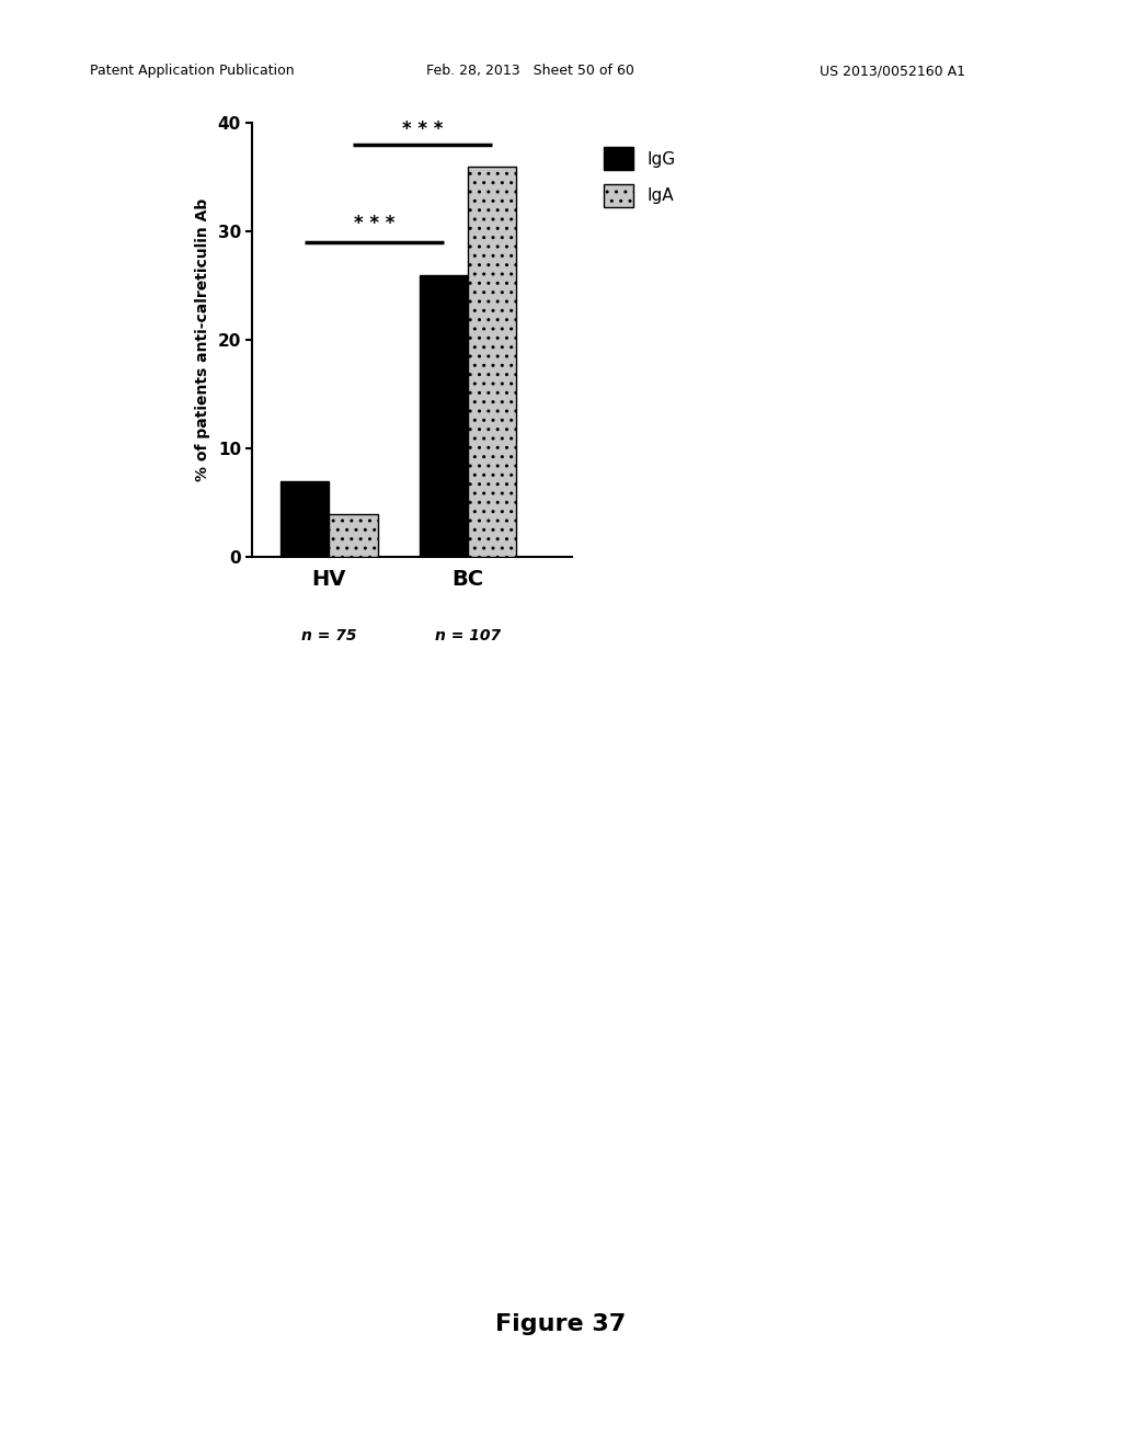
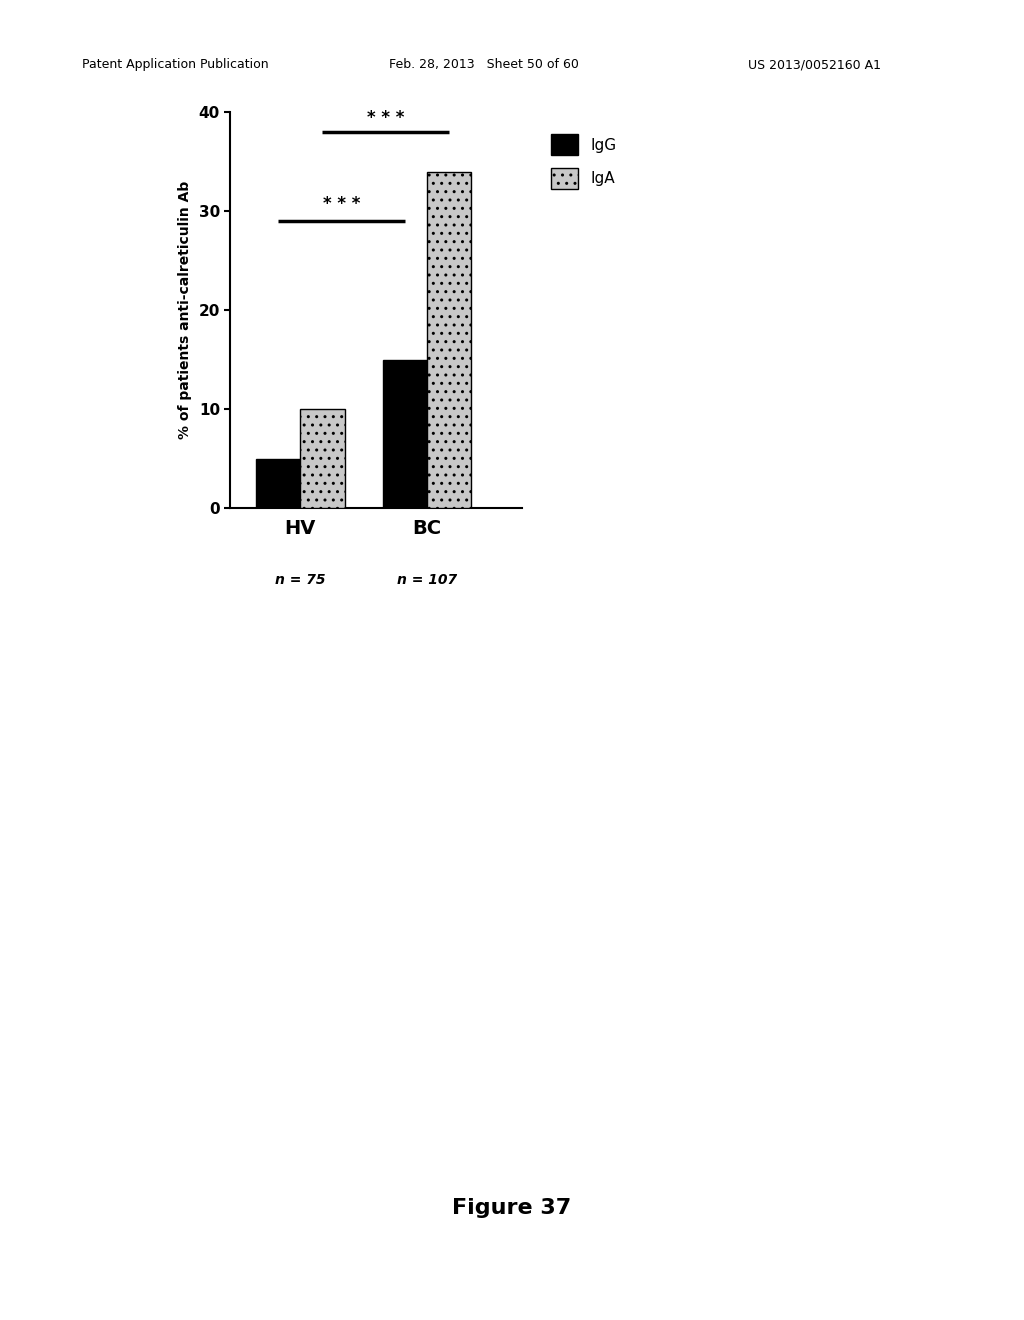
IgG/HV: 7 -> 5
IgA/HV: 4 -> 10
IgG/BC: 26 -> 15
IgA/BC: 36 -> 34
